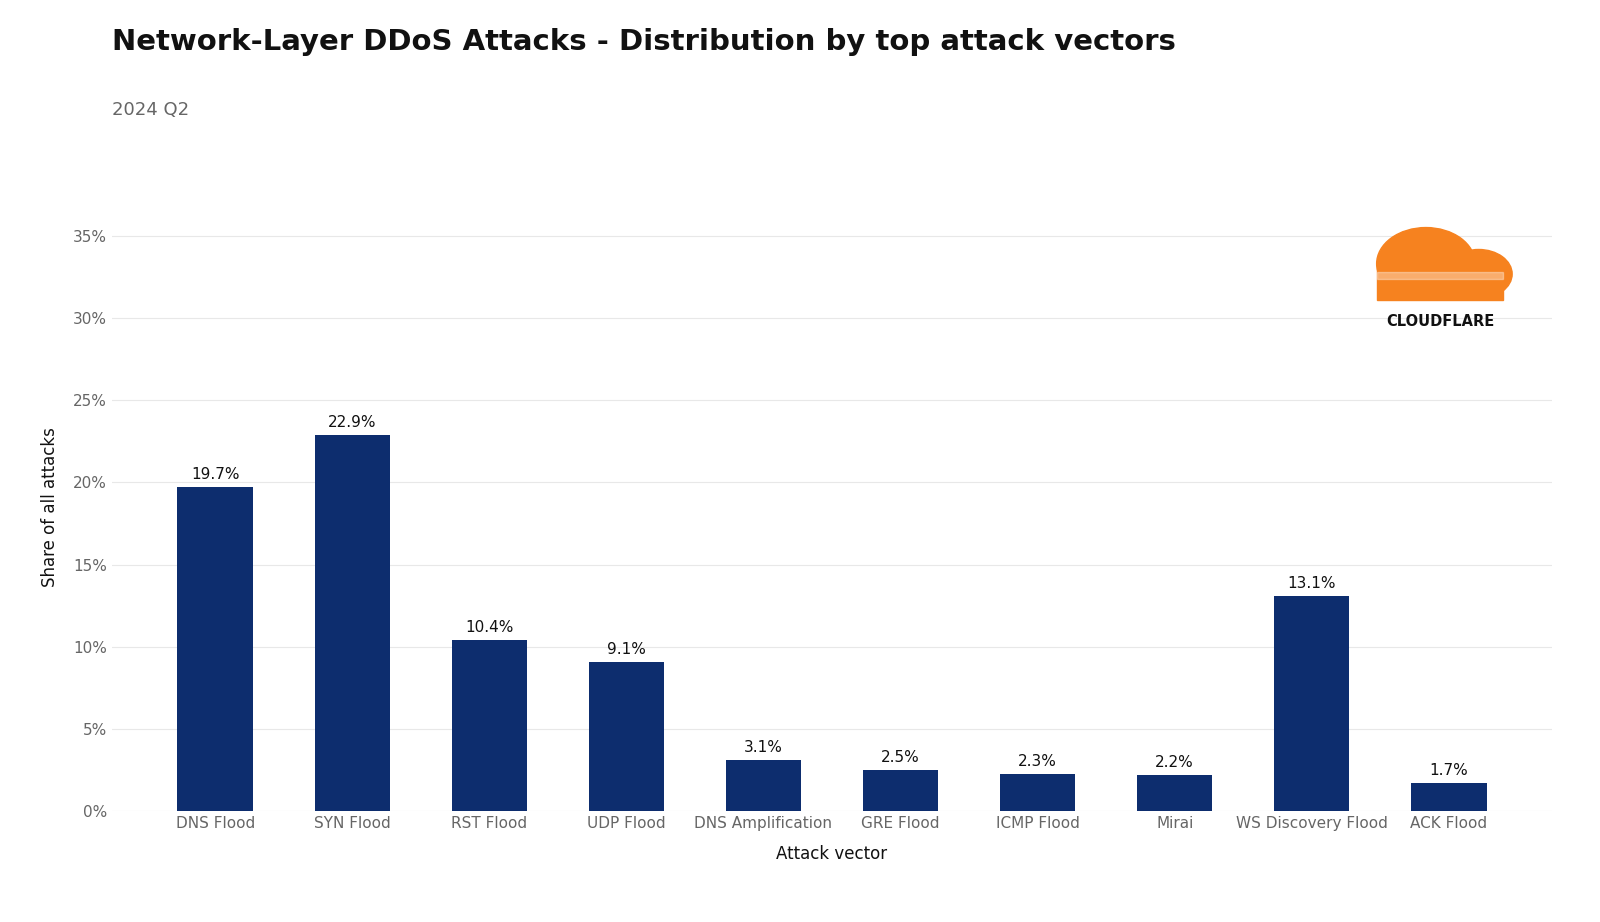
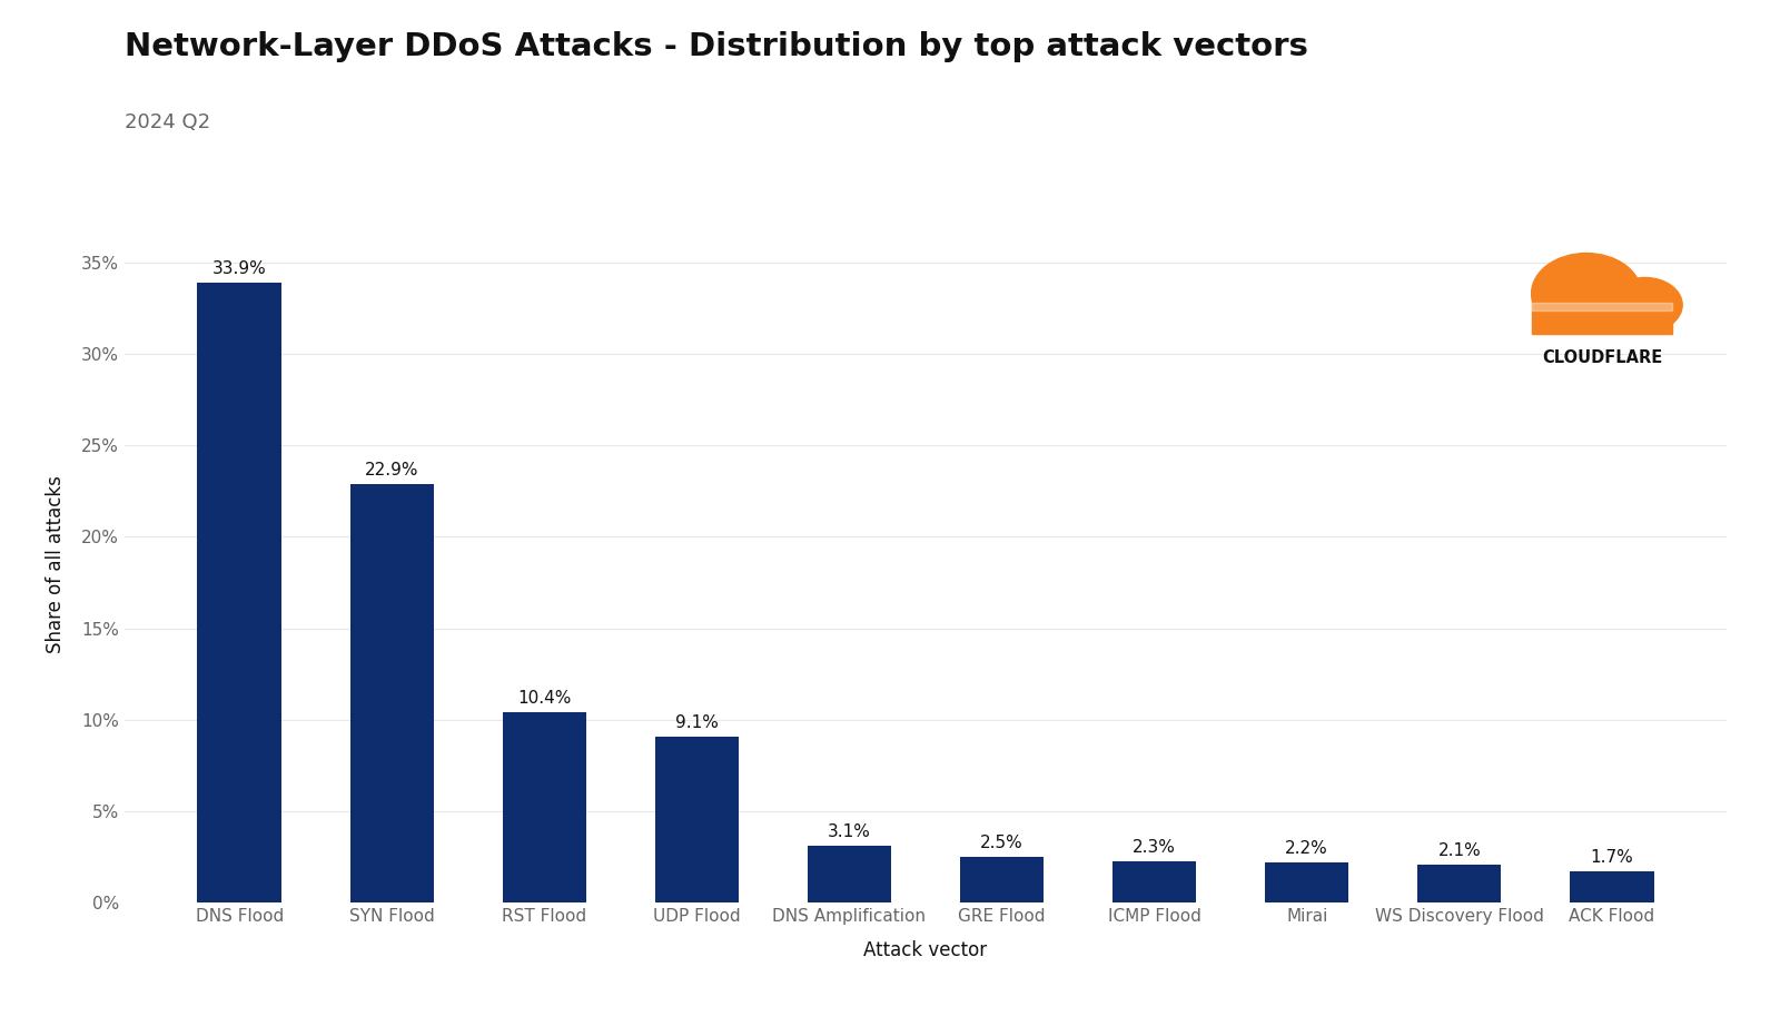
DNS Flood: 19.7% -> 33.9%
WS Discovery Flood: 13.1% -> 2.1%
